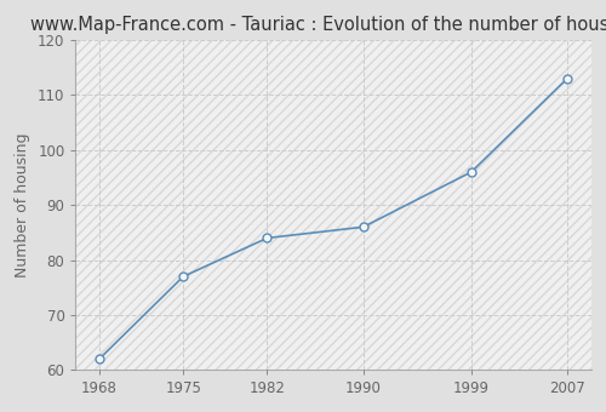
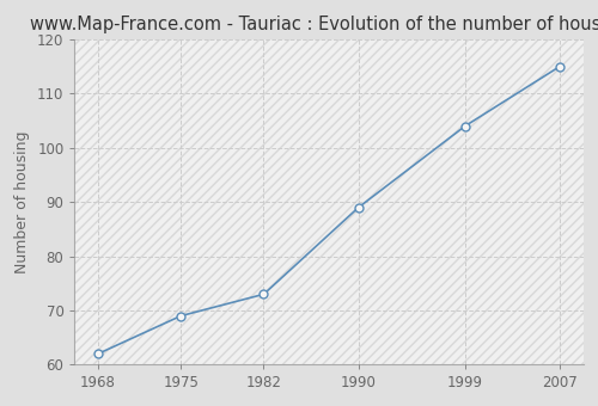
1975: 77 -> 69
1982: 84 -> 73
1990: 86 -> 89
1999: 96 -> 104
2007: 113 -> 115
